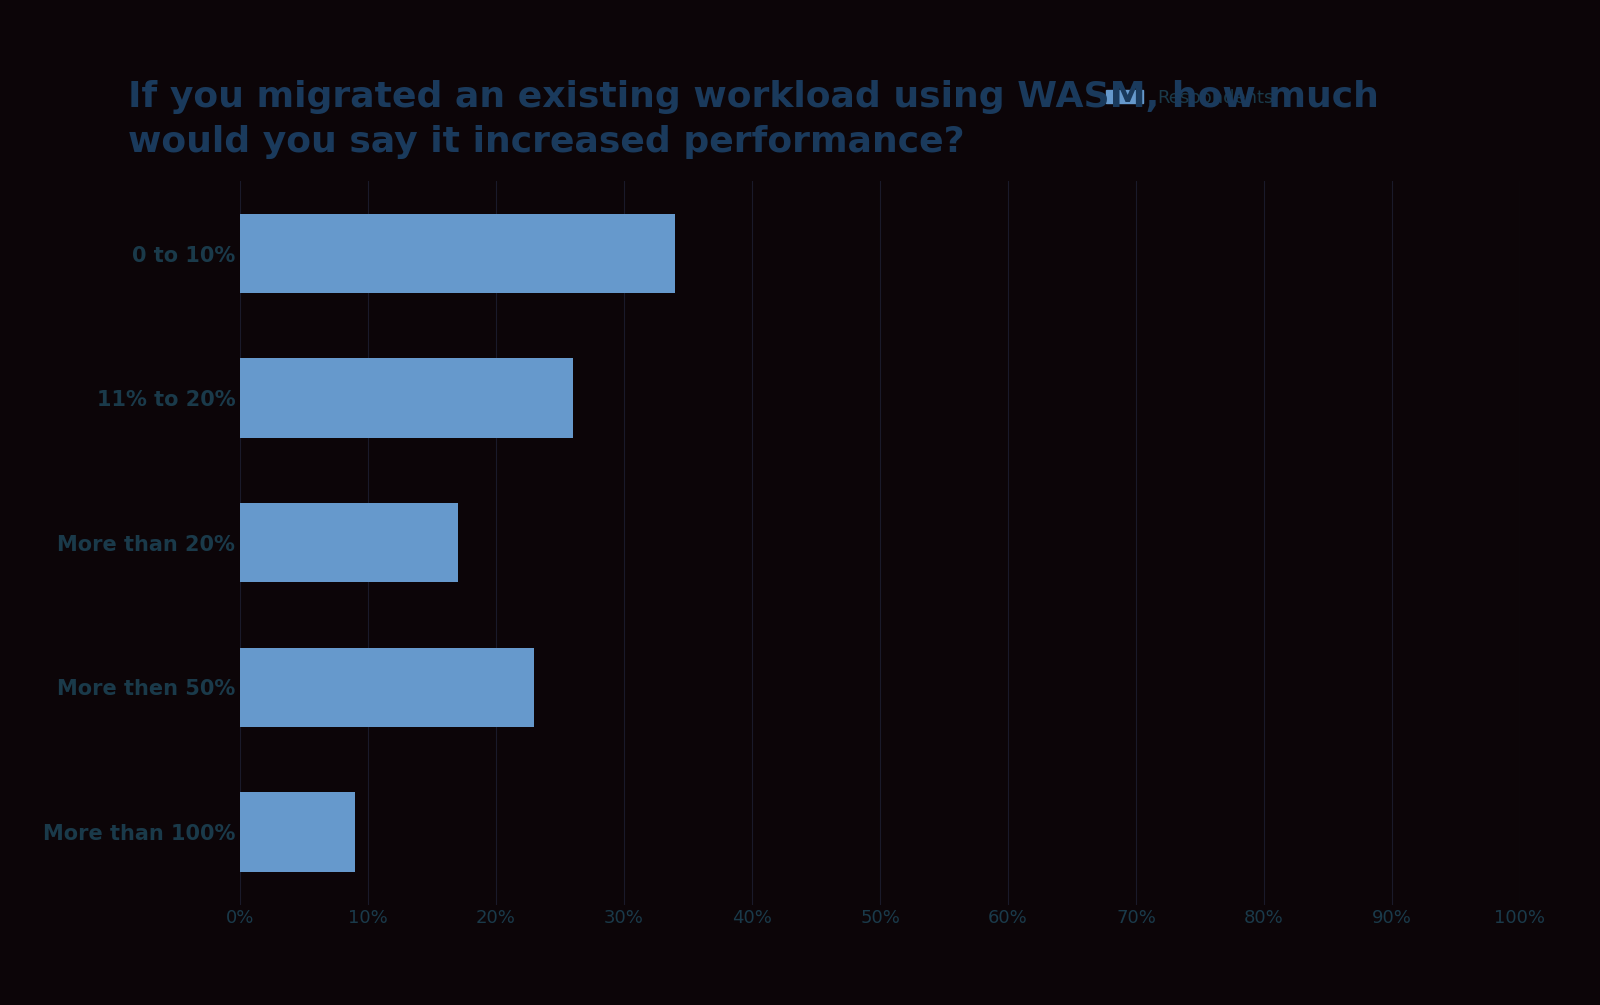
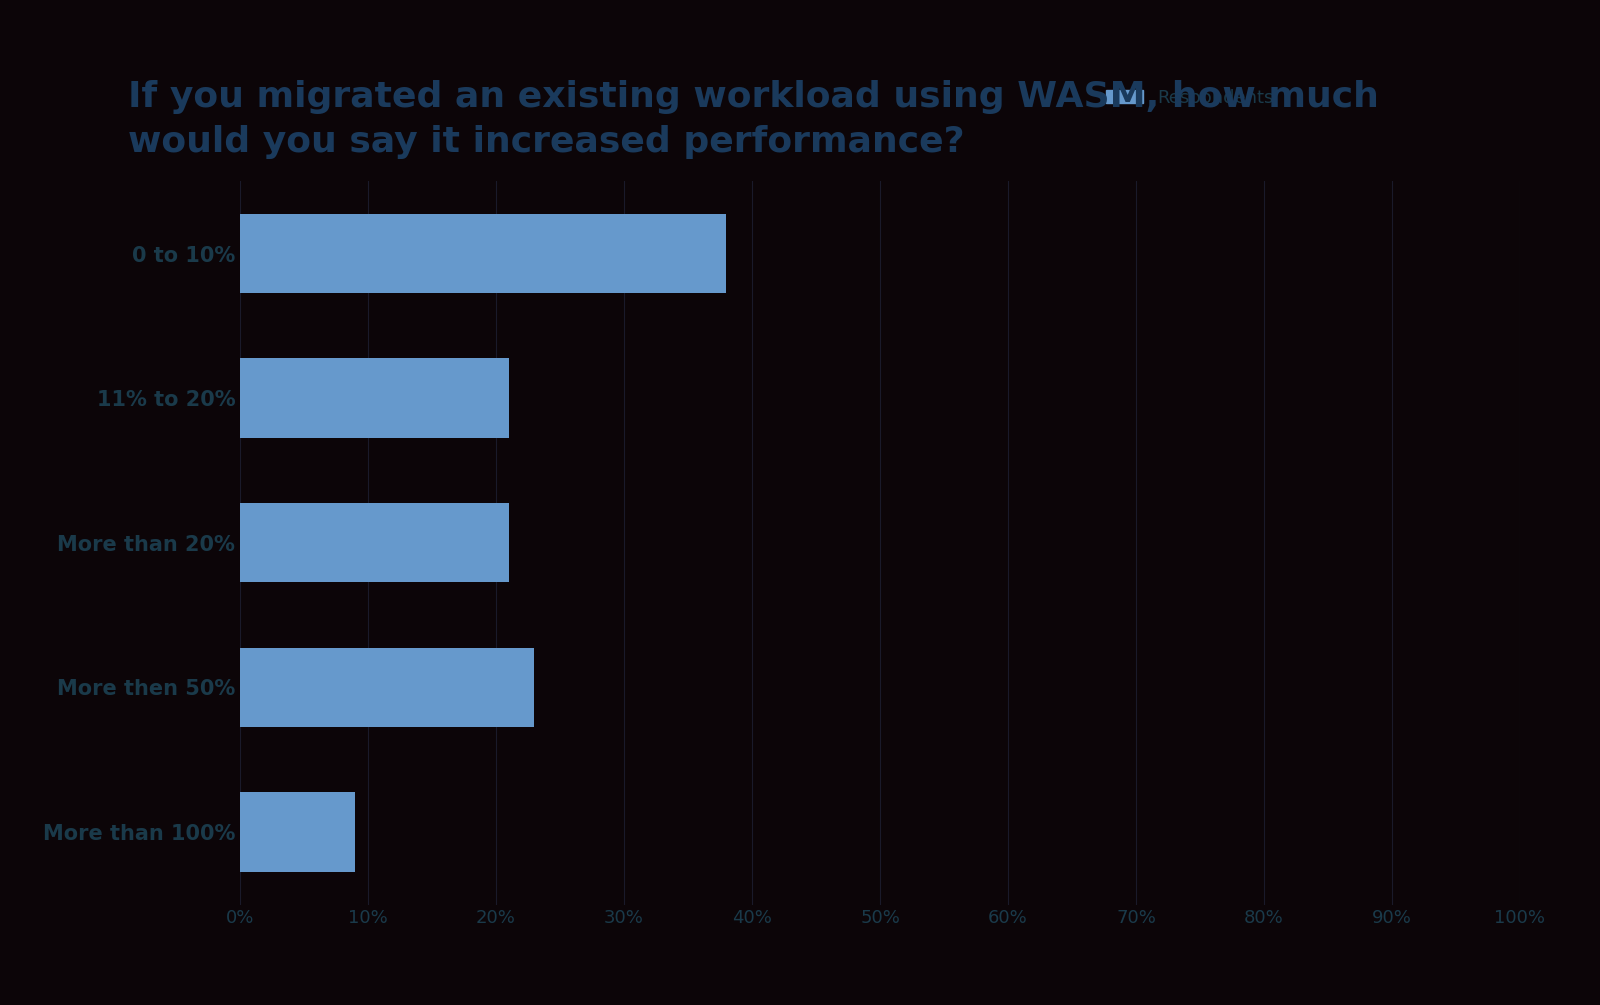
0 to 10%: 34% -> 38%
11% to 20%: 26% -> 21%
More than 20%: 17% -> 21%
